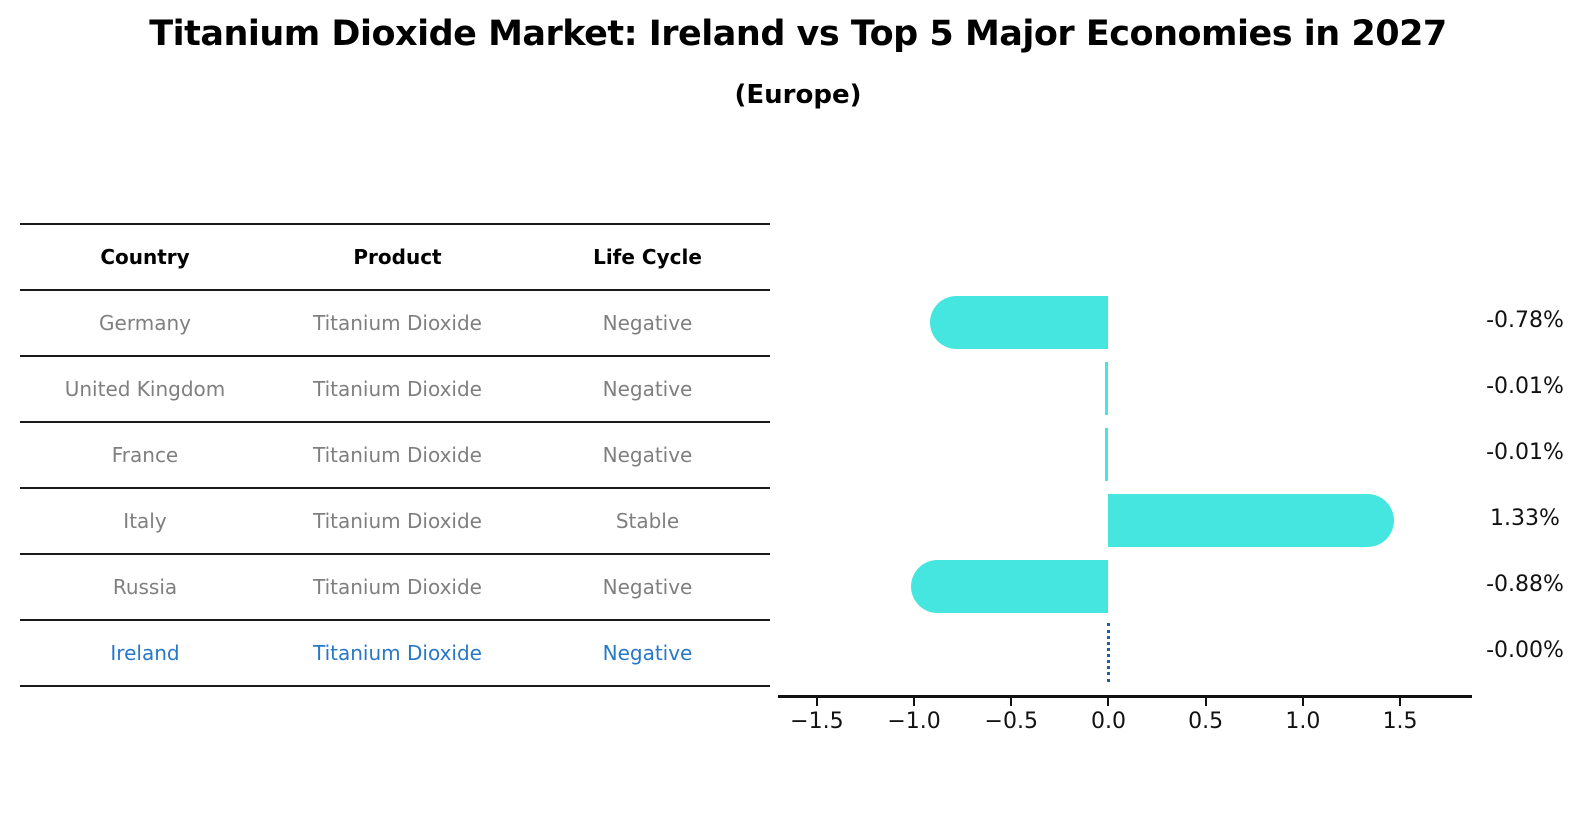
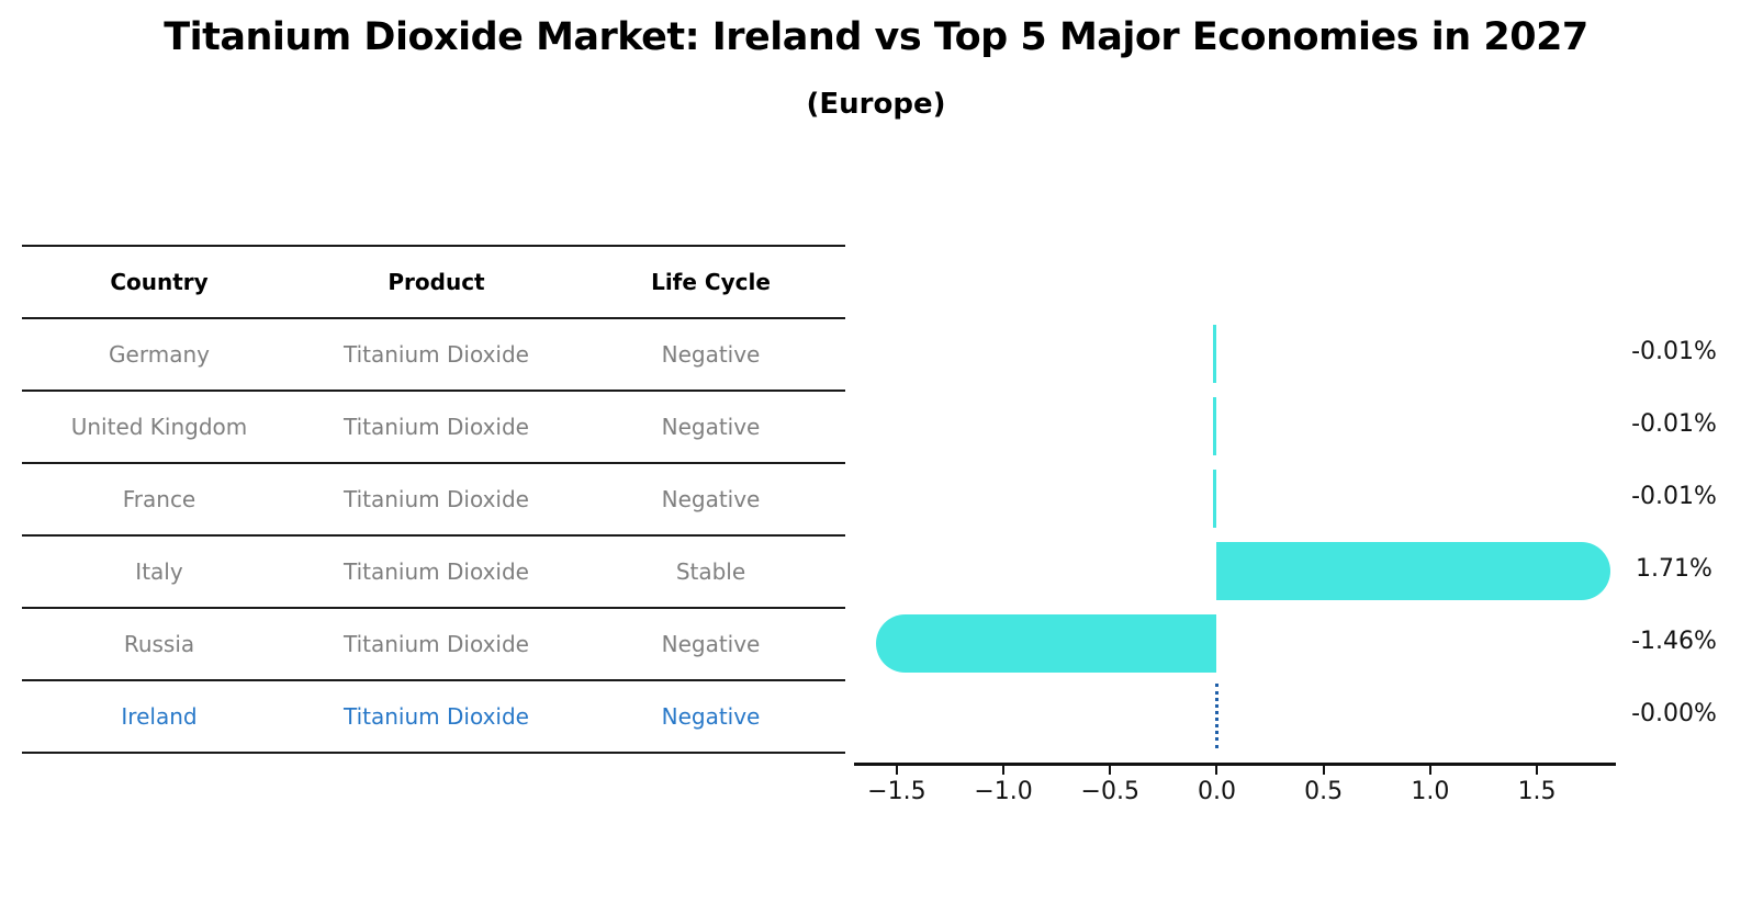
Germany: -0.78% -> -0.01%
Italy: 1.33% -> 1.71%
Russia: -0.88% -> -1.46%
